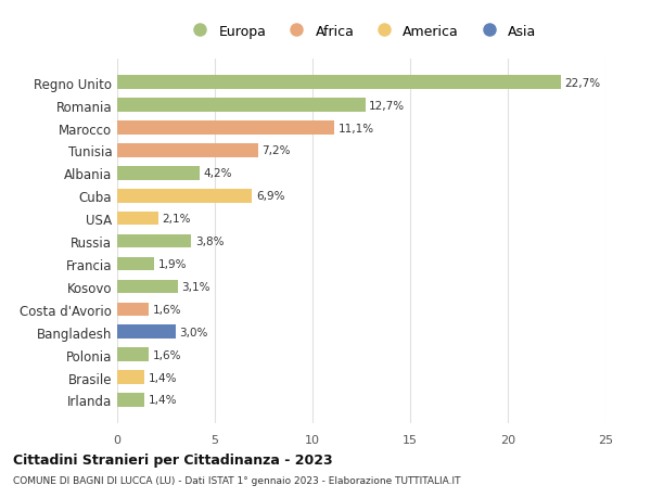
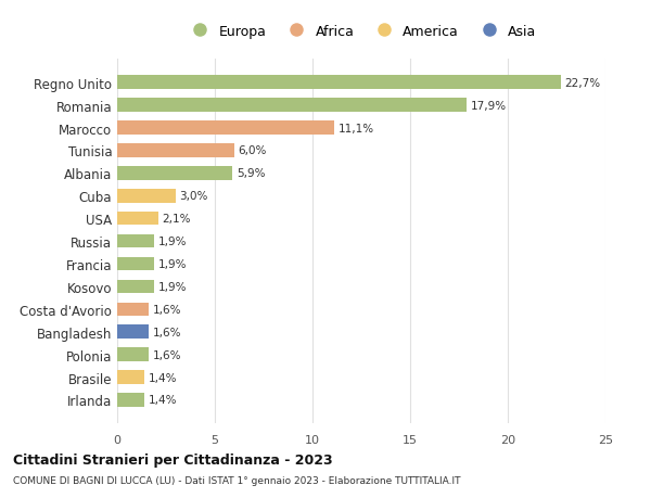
Romania: 12,7% -> 17,9%
Tunisia: 7,2% -> 6,0%
Albania: 4,2% -> 5,9%
Cuba: 6,9% -> 3,0%
Russia: 3,8% -> 1,9%
Kosovo: 3,1% -> 1,9%
Bangladesh: 3,0% -> 1,6%
